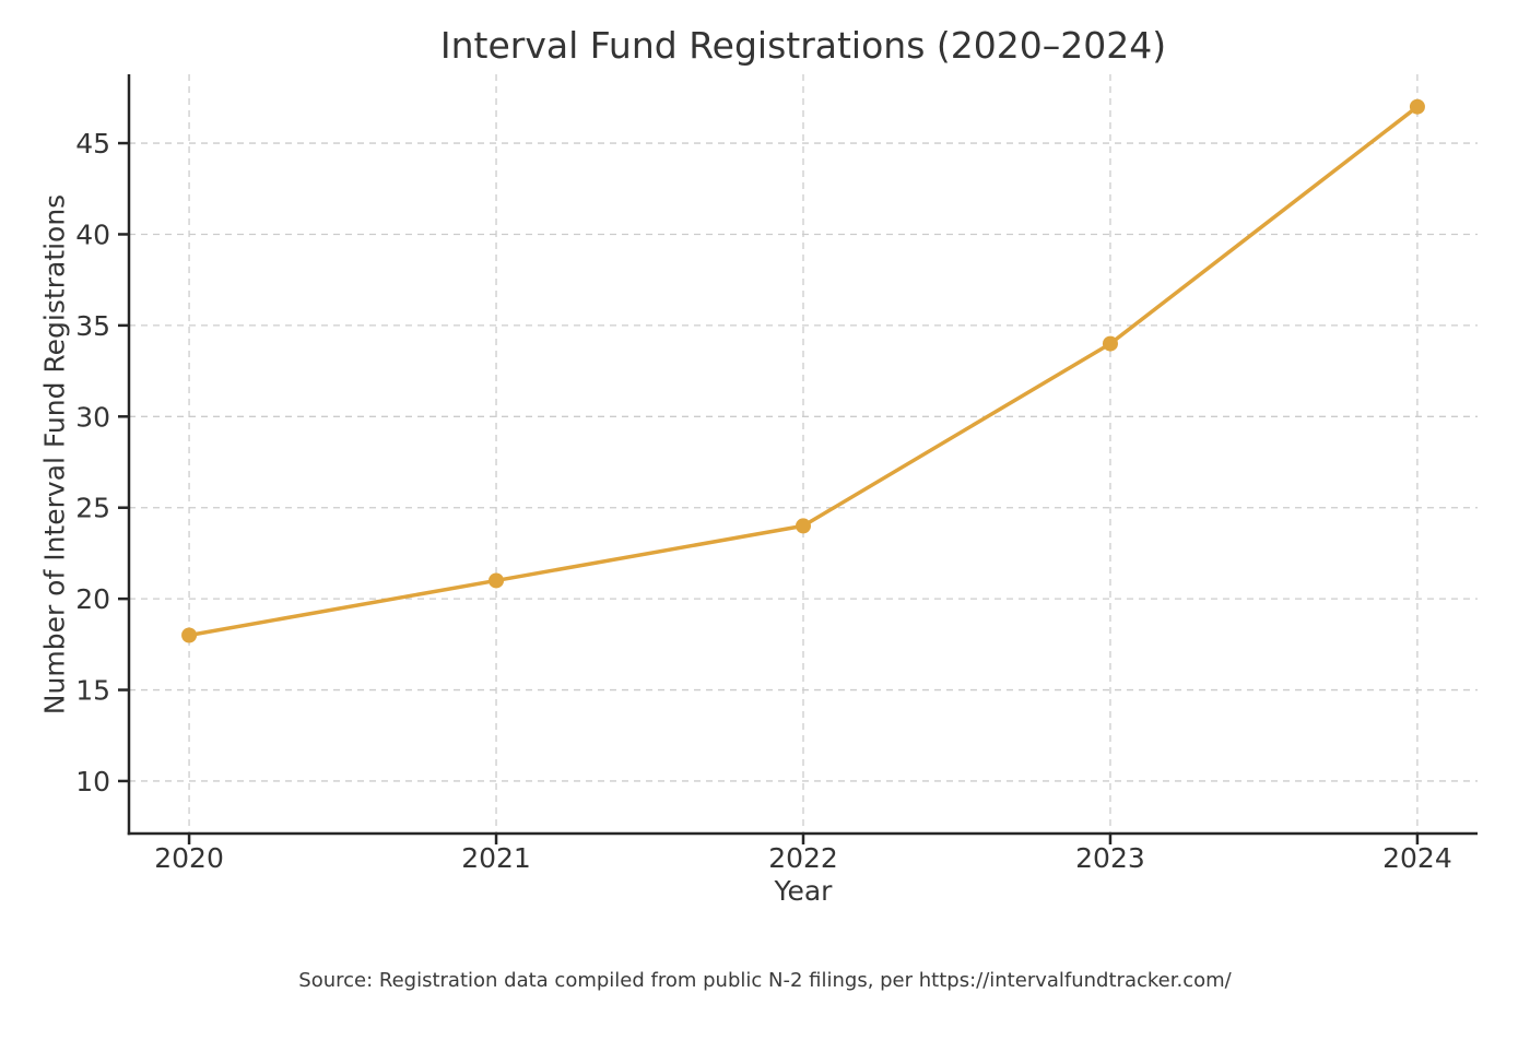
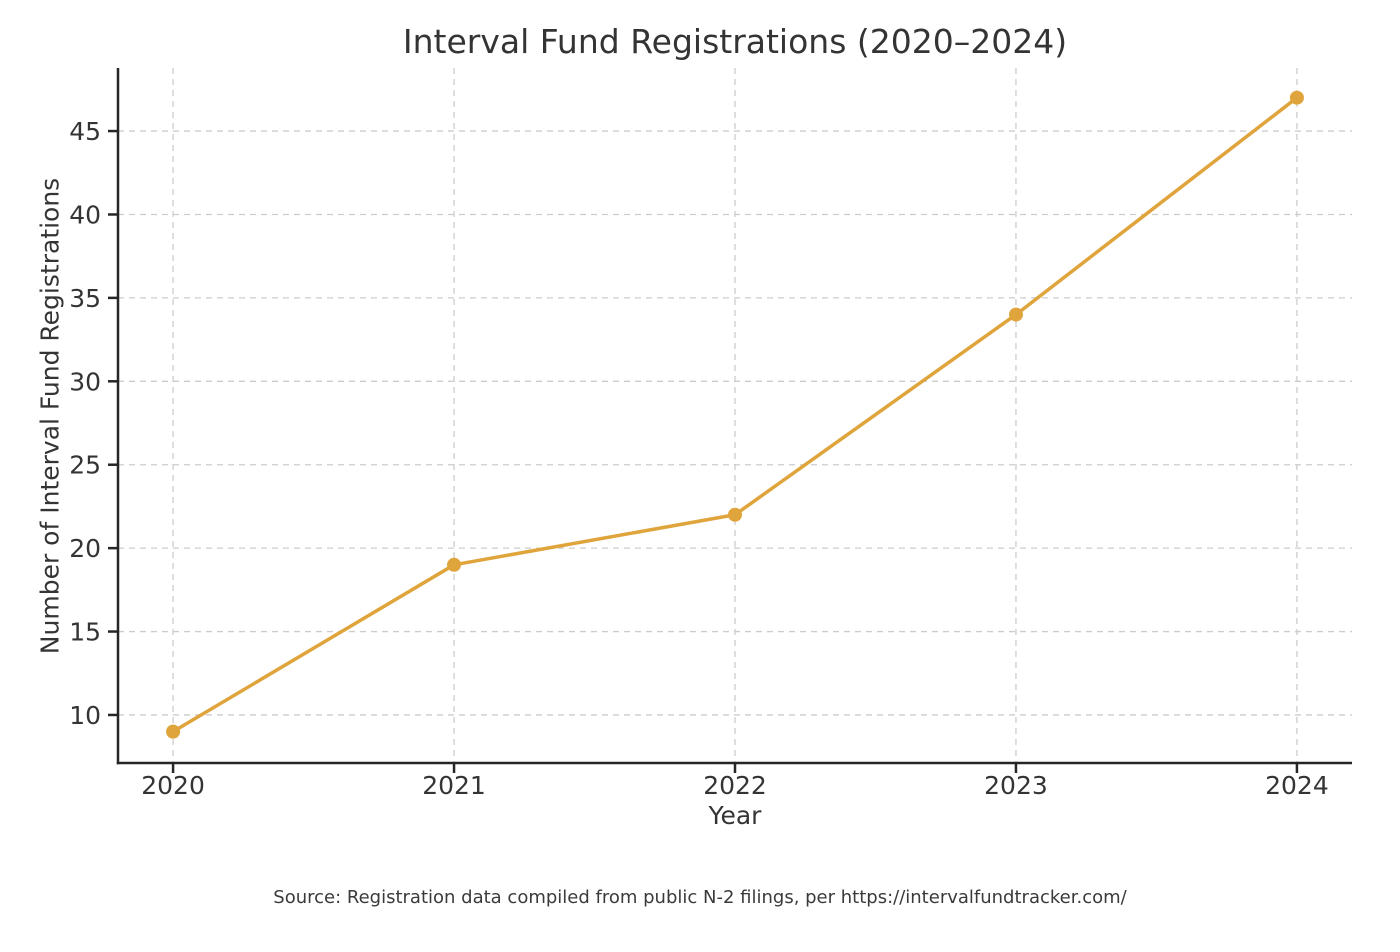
2020: 18 -> 9
2021: 21 -> 19
2022: 24 -> 22
